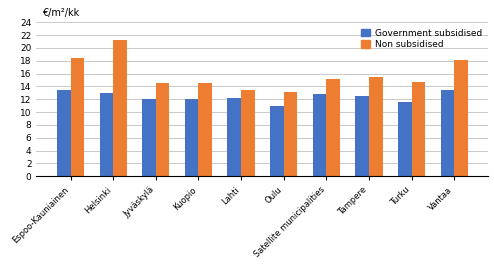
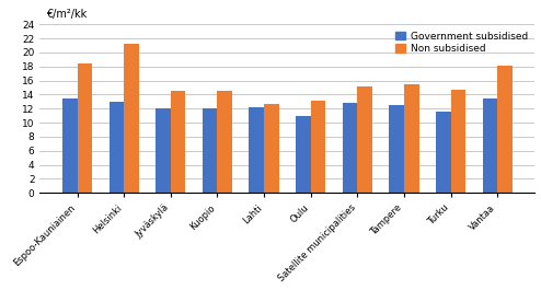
Non subsidised/Lahti: 13.5 -> 12.6
